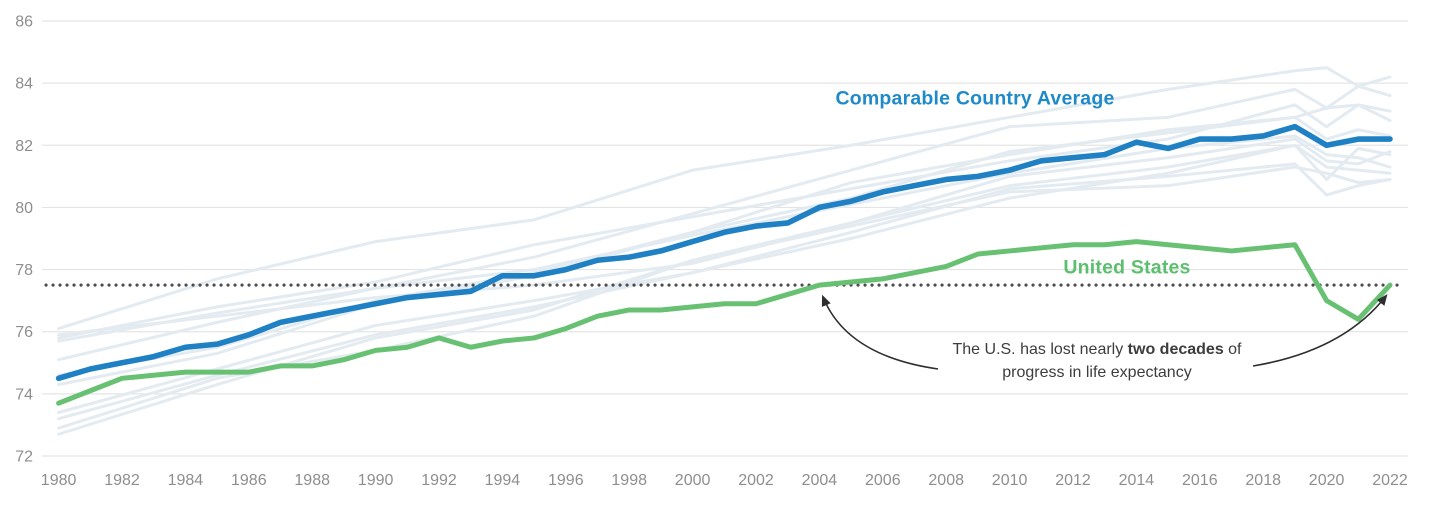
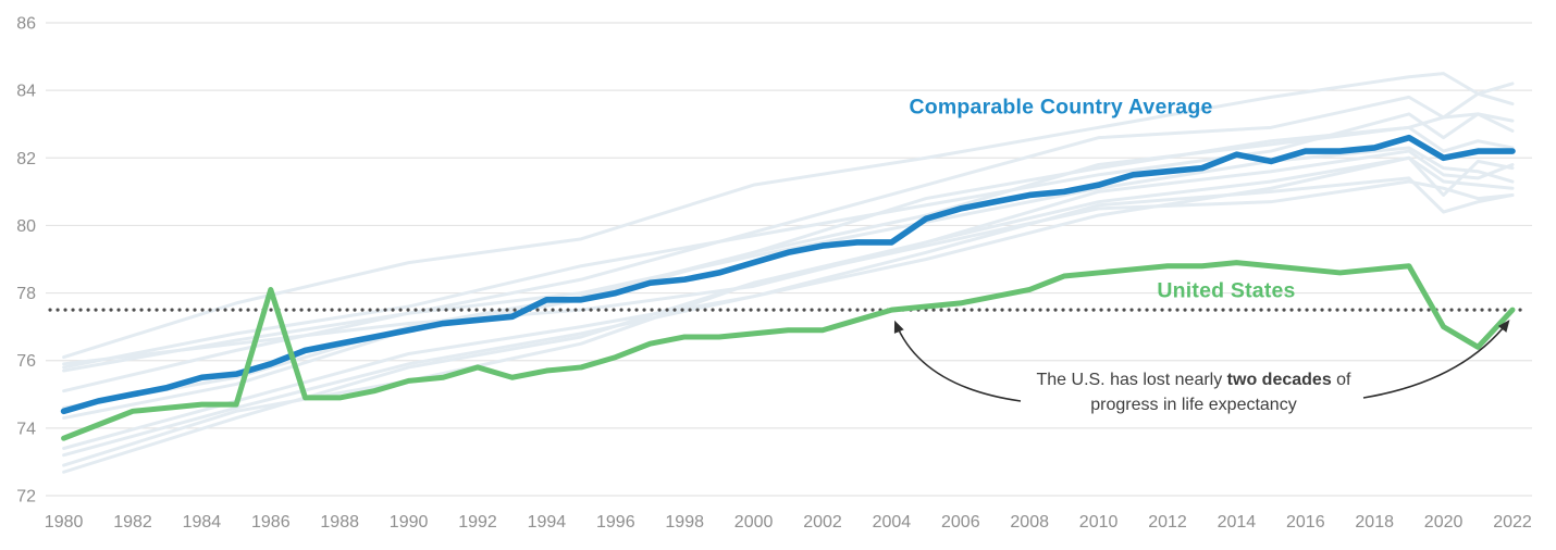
United States/1986: 74.7 -> 78.1
Comparable Country Average/2004: 80.0 -> 79.5
